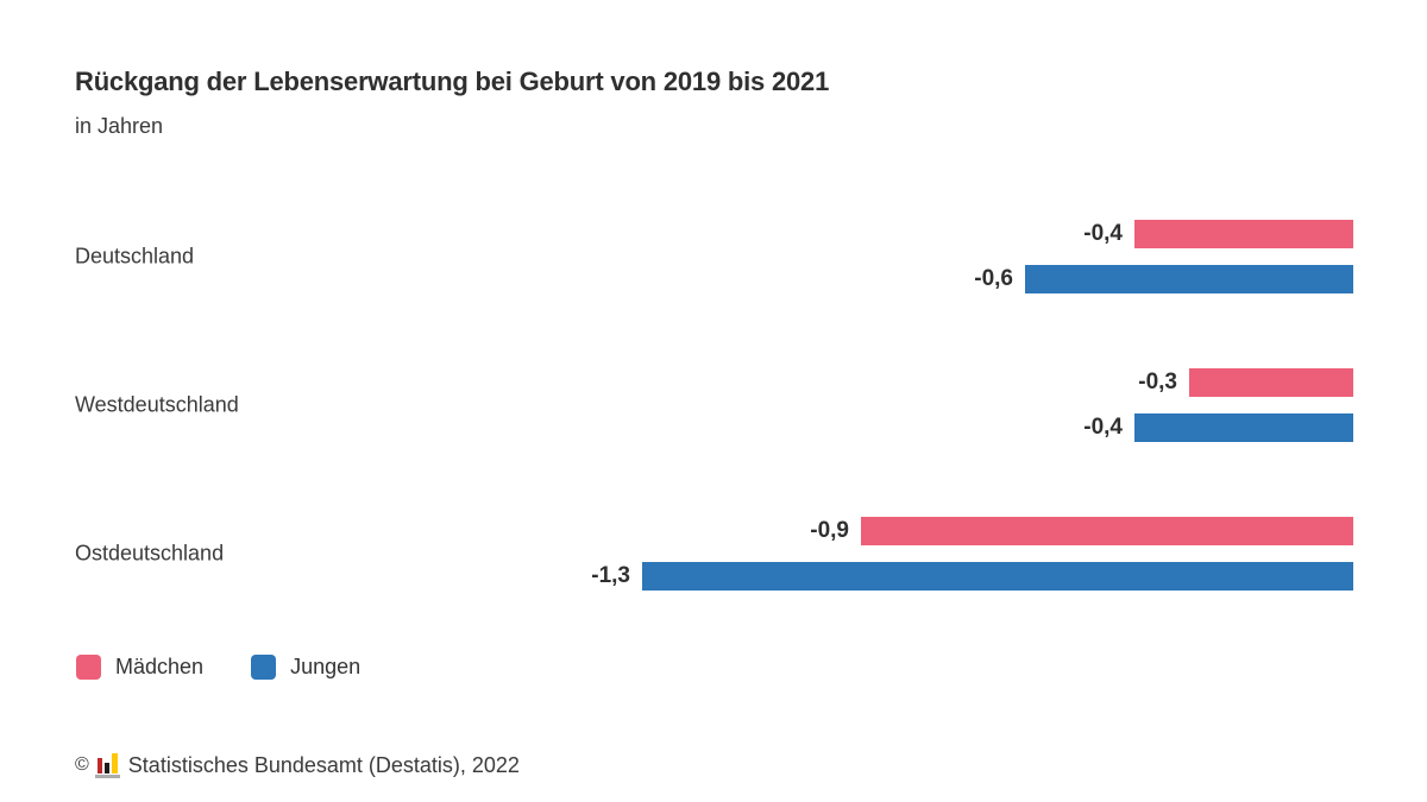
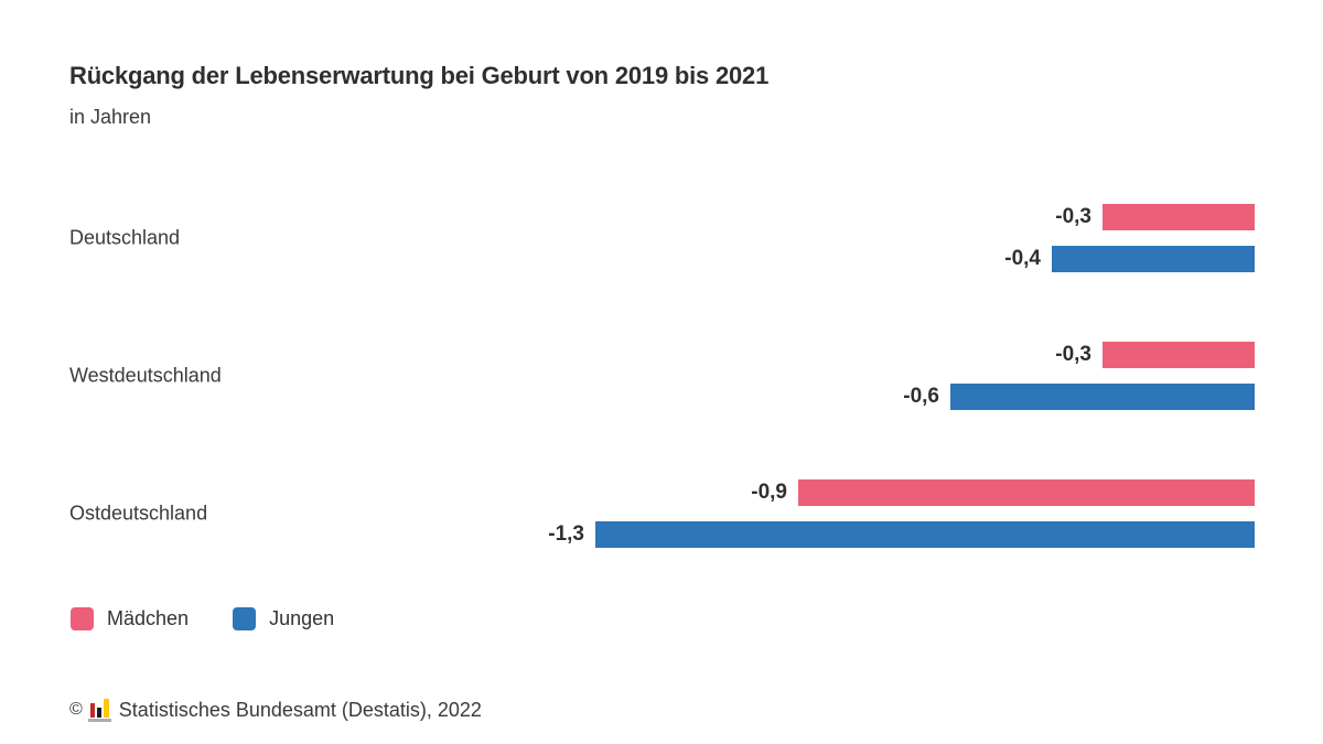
Mädchen/Deutschland: -0,4 -> -0,3
Jungen/Deutschland: -0,6 -> -0,4
Jungen/Westdeutschland: -0,4 -> -0,6
